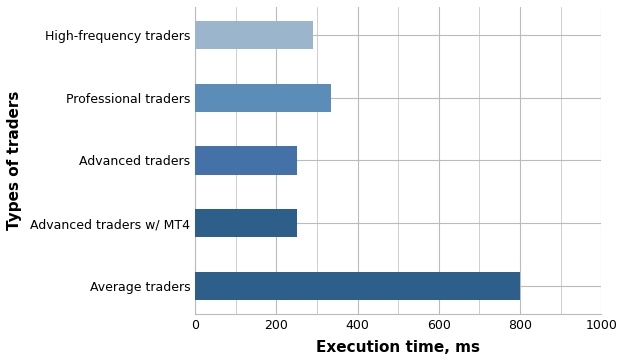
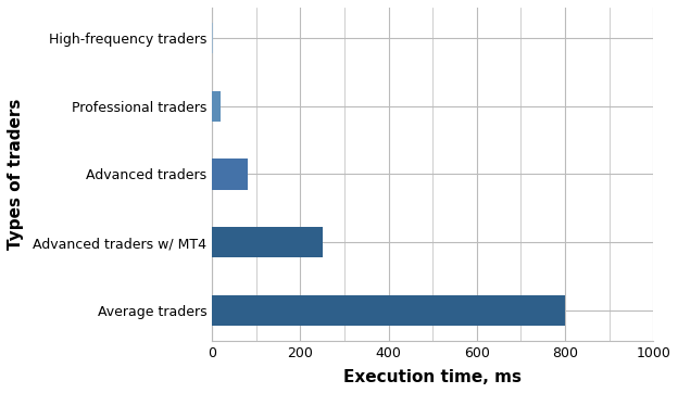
High-frequency traders: 290 -> 3
Professional traders: 335 -> 20
Advanced traders: 250 -> 80
